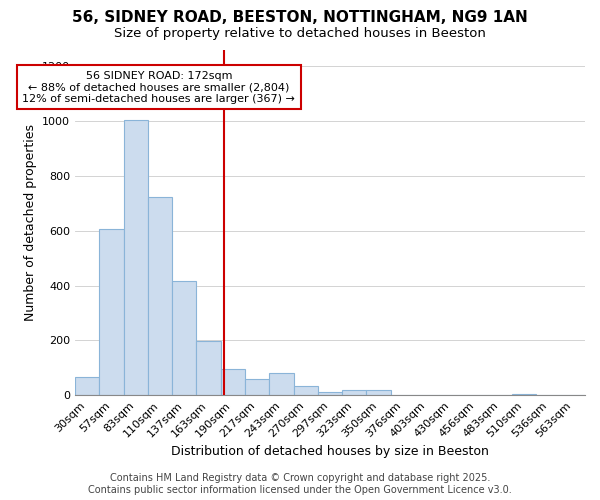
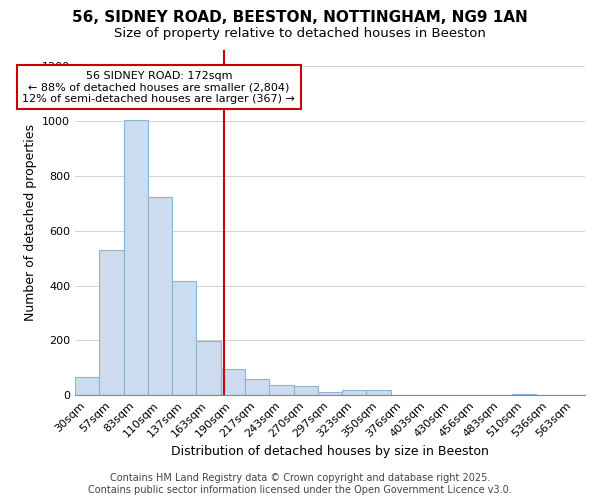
57sqm: 605 -> 530
243sqm: 80 -> 38
